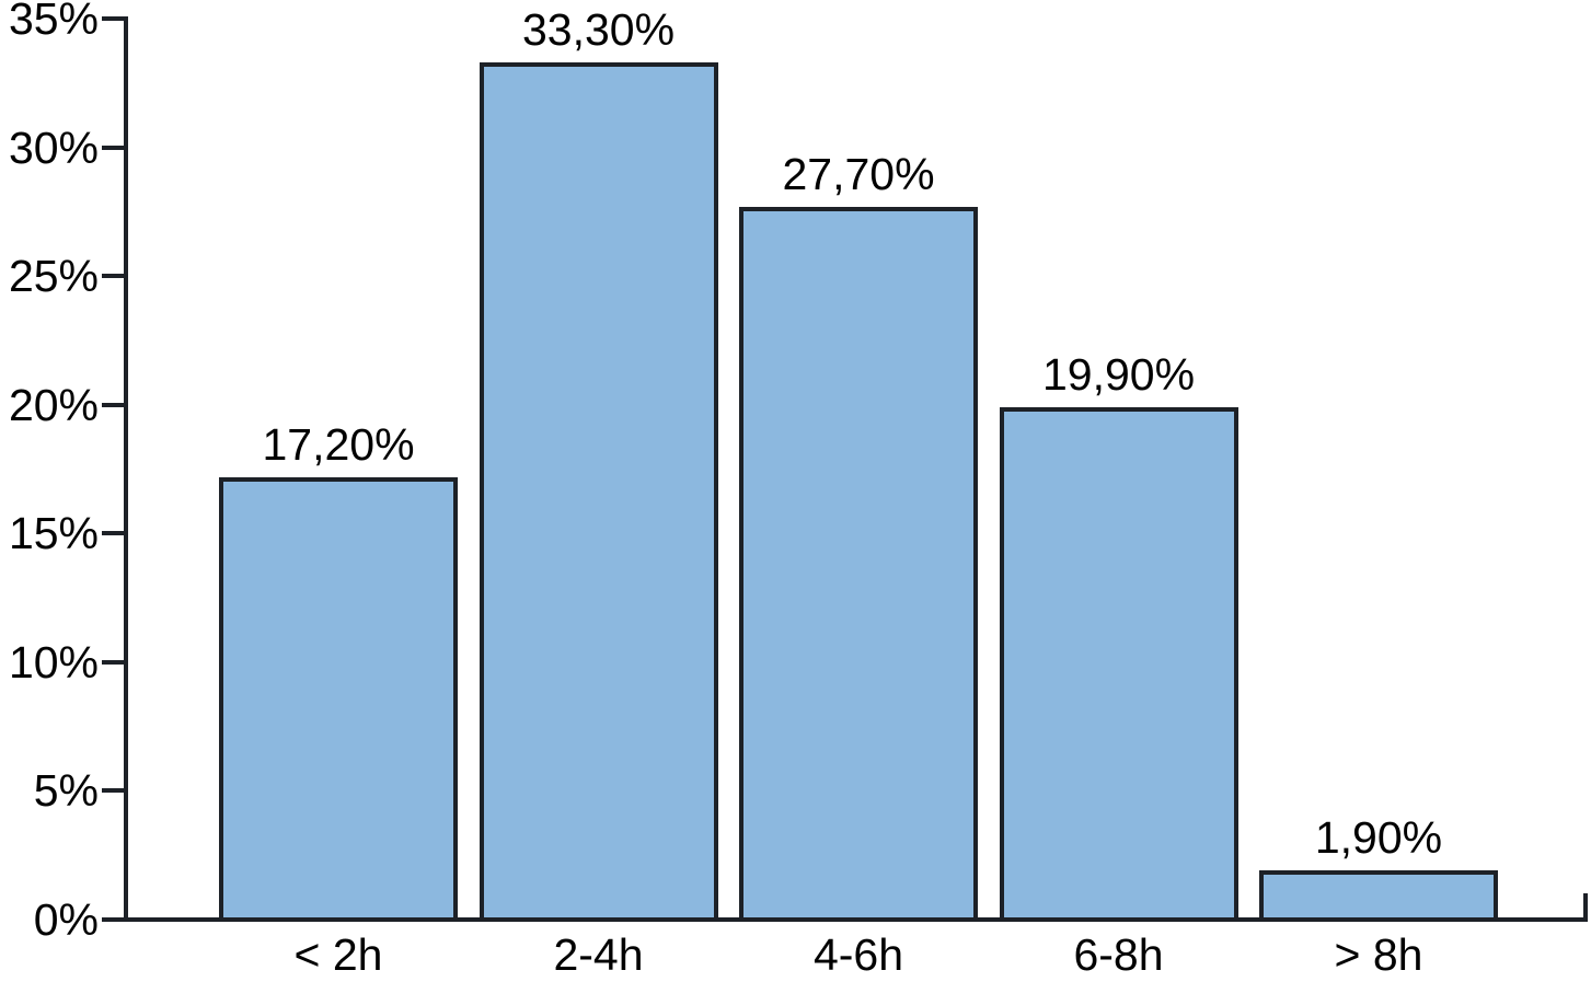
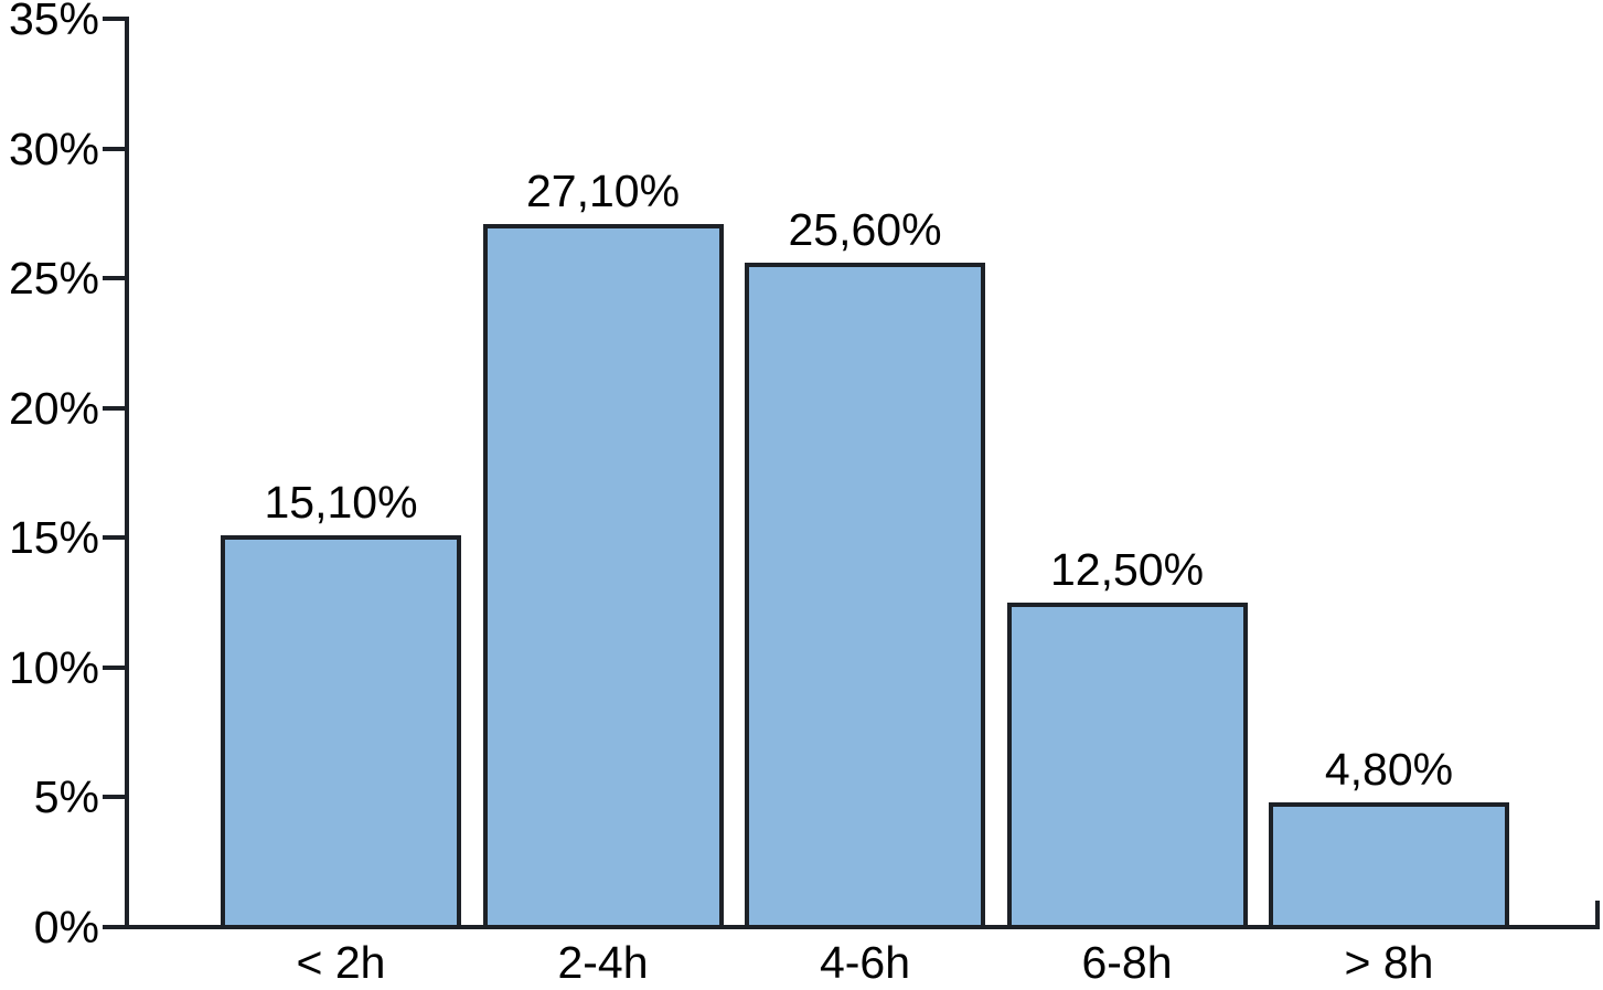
< 2h: 17,20% -> 15,10%
2-4h: 33,30% -> 27,10%
4-6h: 27,70% -> 25,60%
6-8h: 19,90% -> 12,50%
> 8h: 1,90% -> 4,80%
